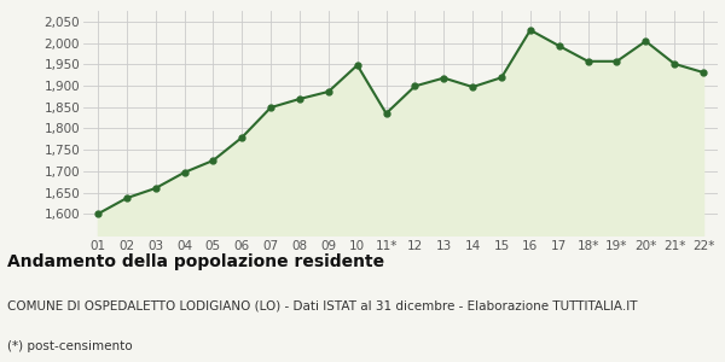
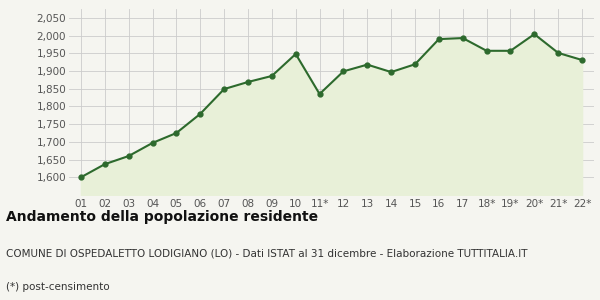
16: 2,030 -> 1,990
